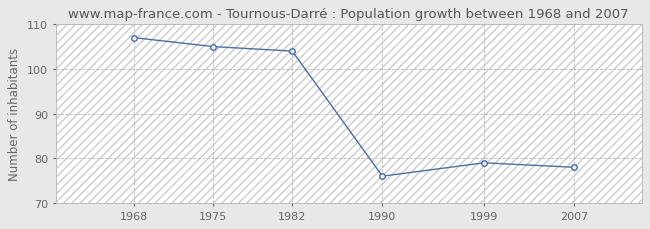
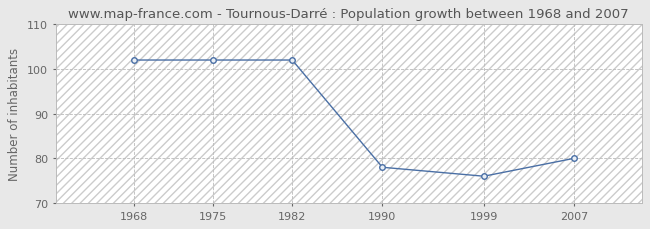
1968: 107 -> 102
1975: 105 -> 102
1982: 104 -> 102
1990: 76 -> 78
1999: 79 -> 76
2007: 78 -> 80
